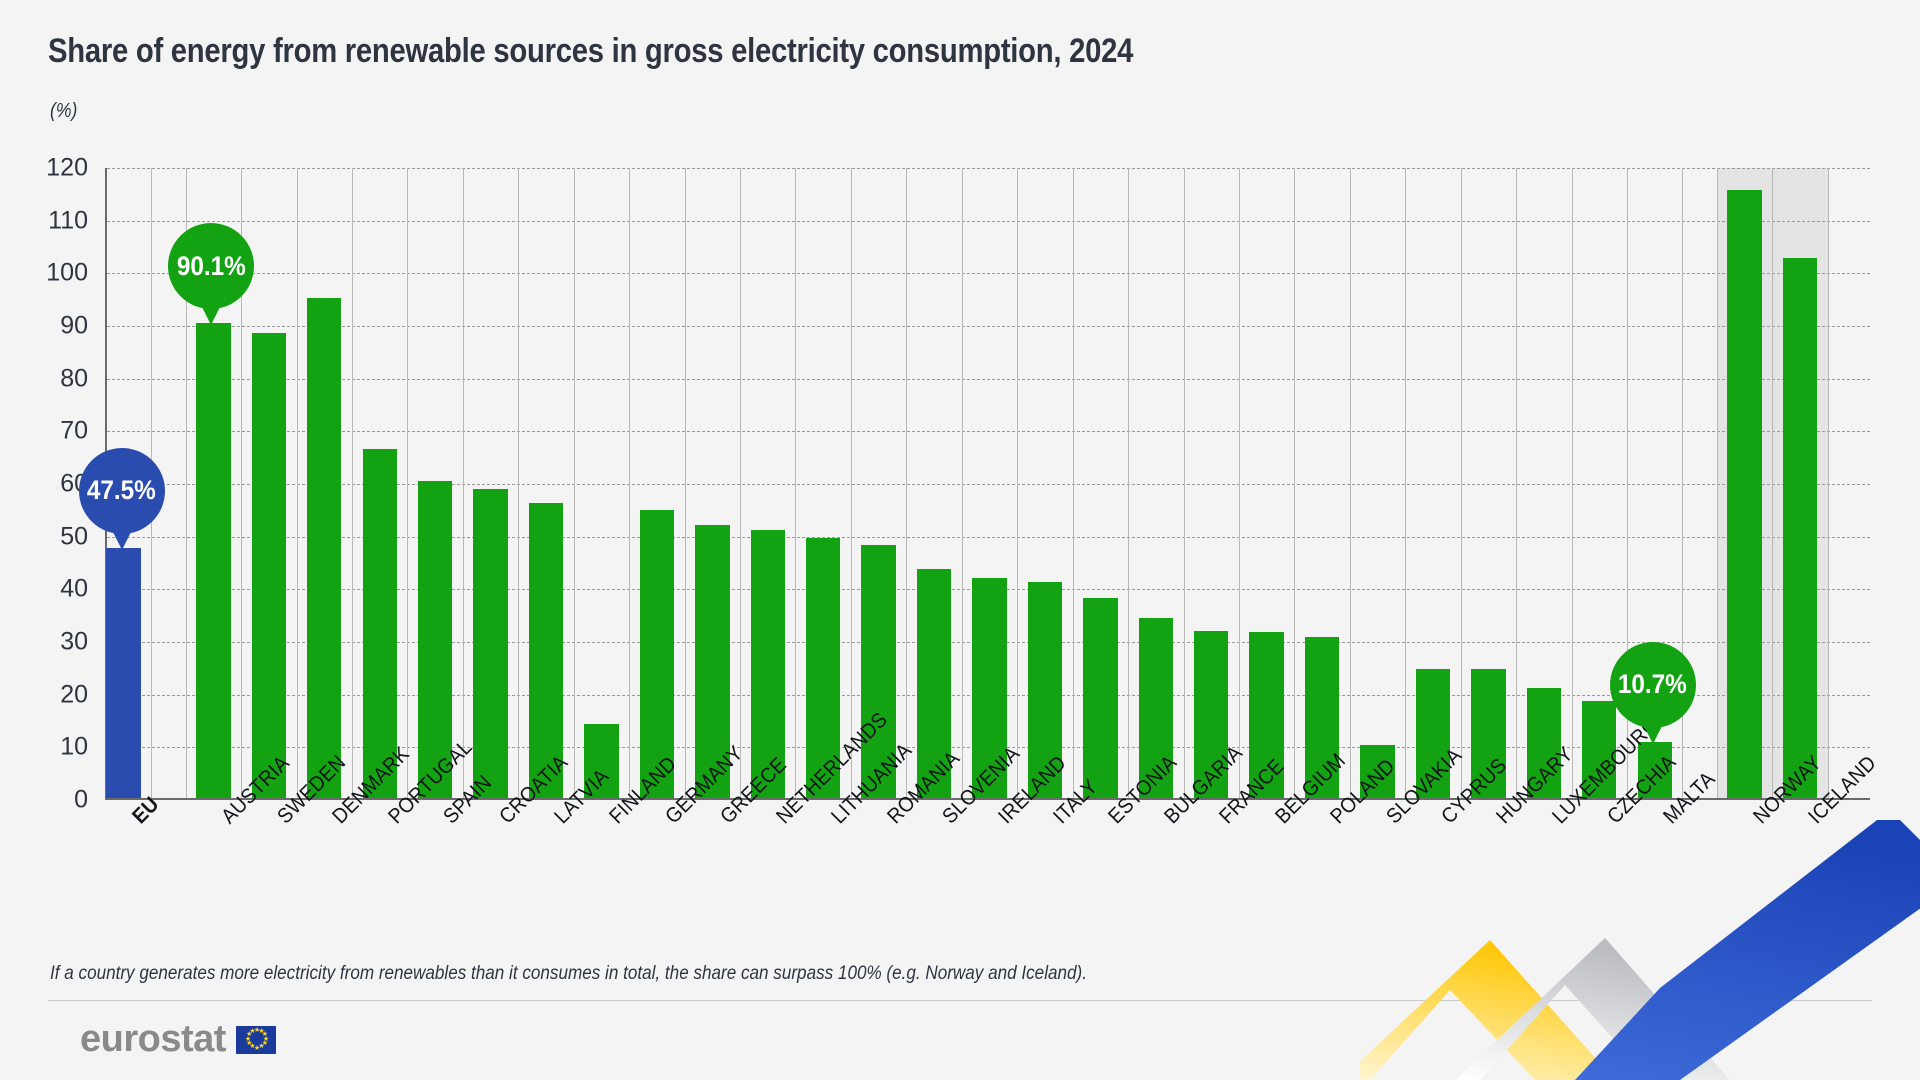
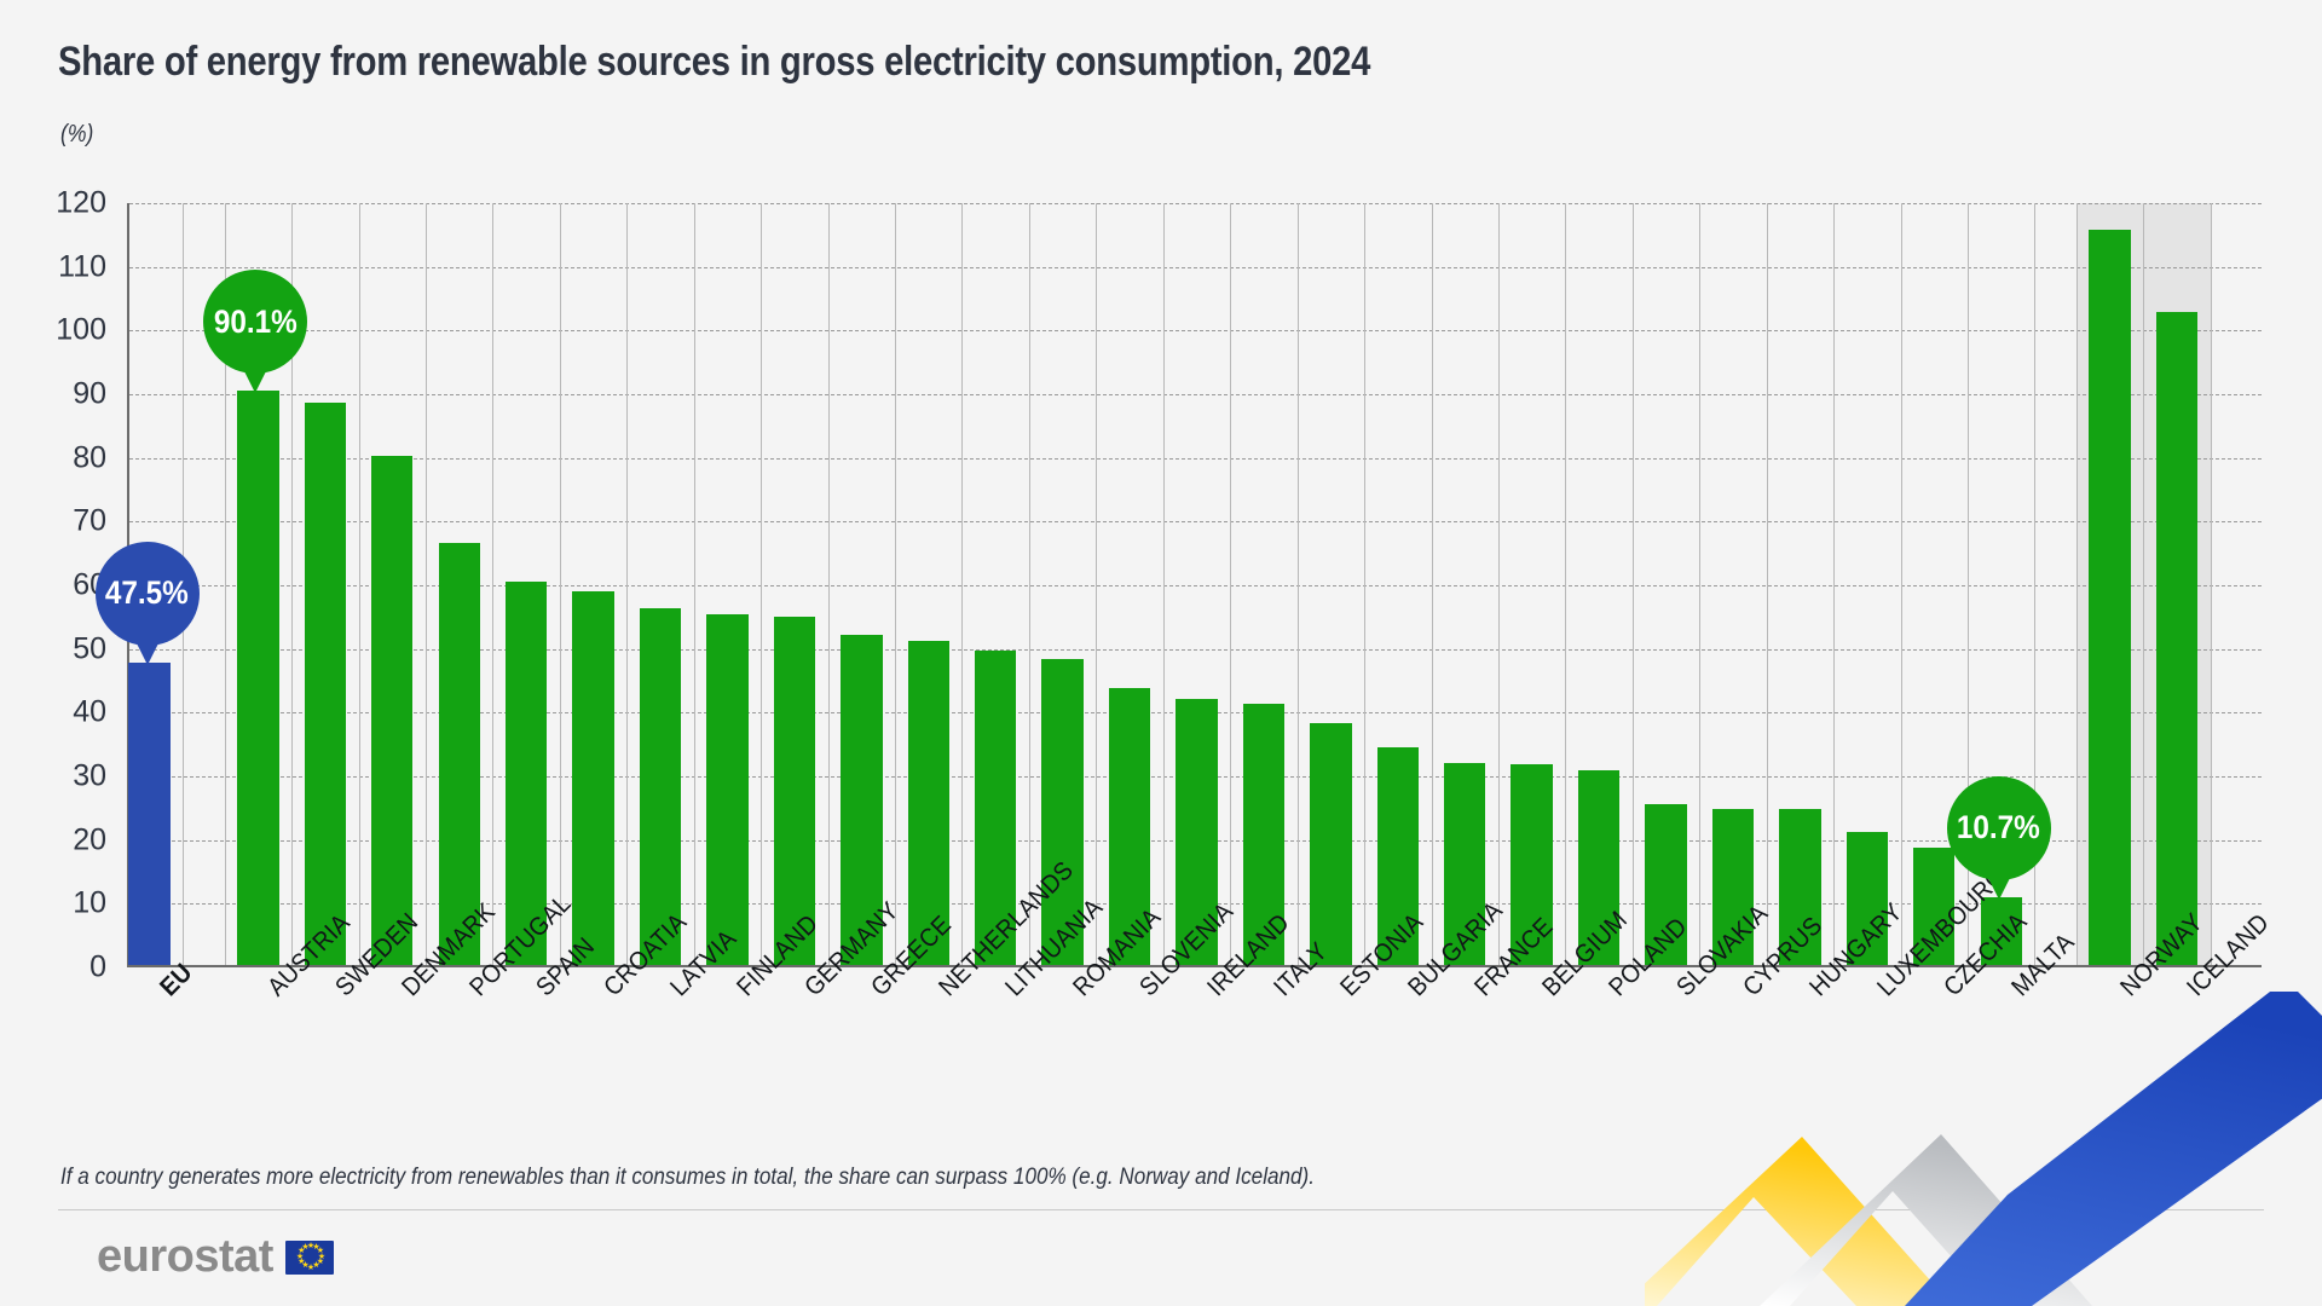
DENMARK: 95 -> 80
FINLAND: 14 -> 55
SLOVAKIA: 10 -> 25
